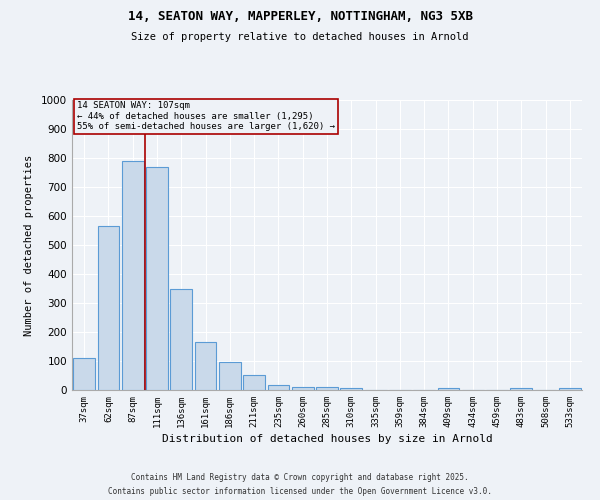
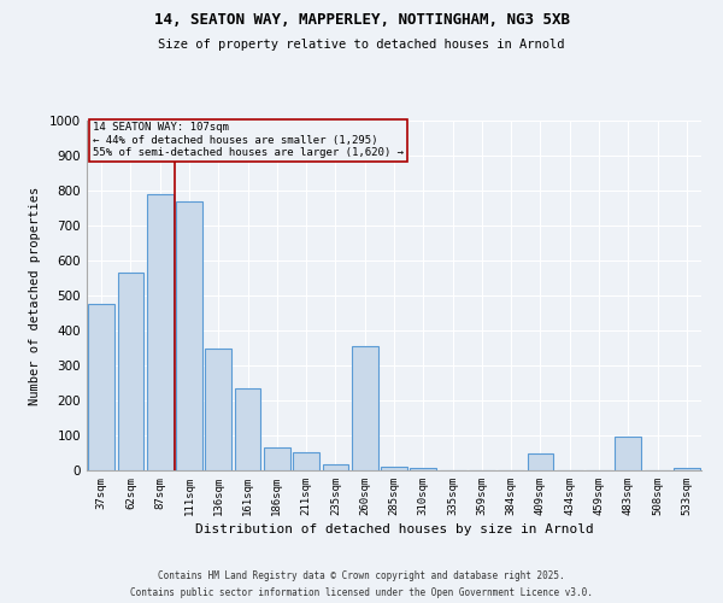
37sqm: 111 -> 475
161sqm: 165 -> 235
186sqm: 95 -> 65
260sqm: 12 -> 355
409sqm: 8 -> 50
483sqm: 8 -> 95
